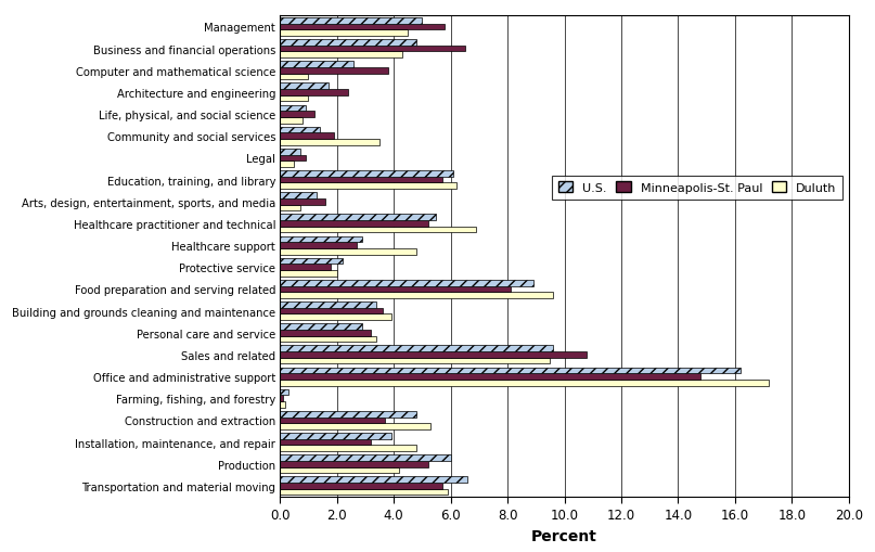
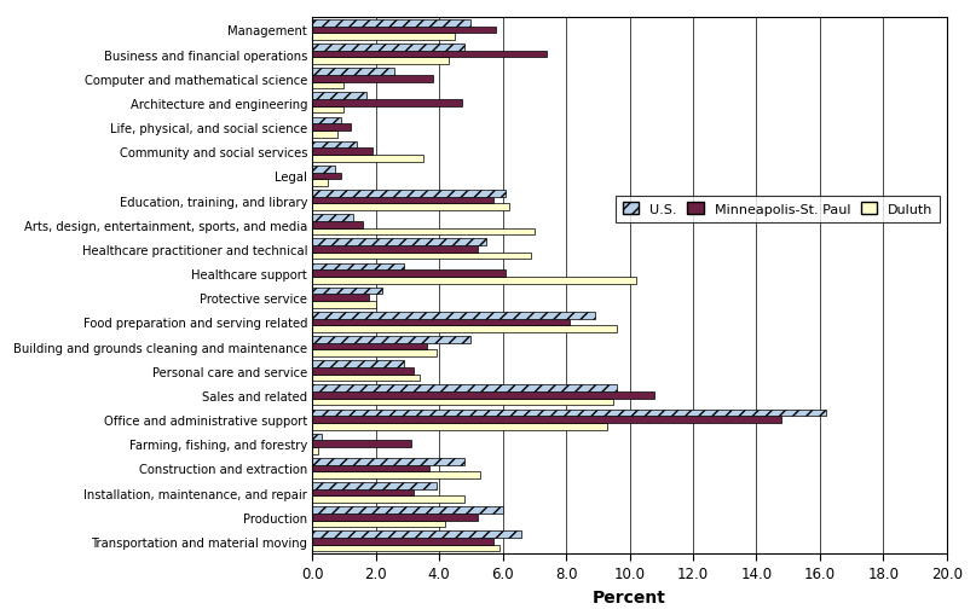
Minneapolis-St. Paul/Business and financial operations: 6.5 -> 7.4
Minneapolis-St. Paul/Architecture and engineering: 2.4 -> 4.7
Duluth/Arts, design, entertainment, sports, and media: 0.7 -> 7.0
Minneapolis-St. Paul/Healthcare support: 2.7 -> 6.1
Duluth/Healthcare support: 4.8 -> 10.2
U.S./Building and grounds cleaning and maintenance: 3.4 -> 5.0
Duluth/Office and administrative support: 17.2 -> 9.3
Minneapolis-St. Paul/Farming, fishing, and forestry: 0.1 -> 3.1
